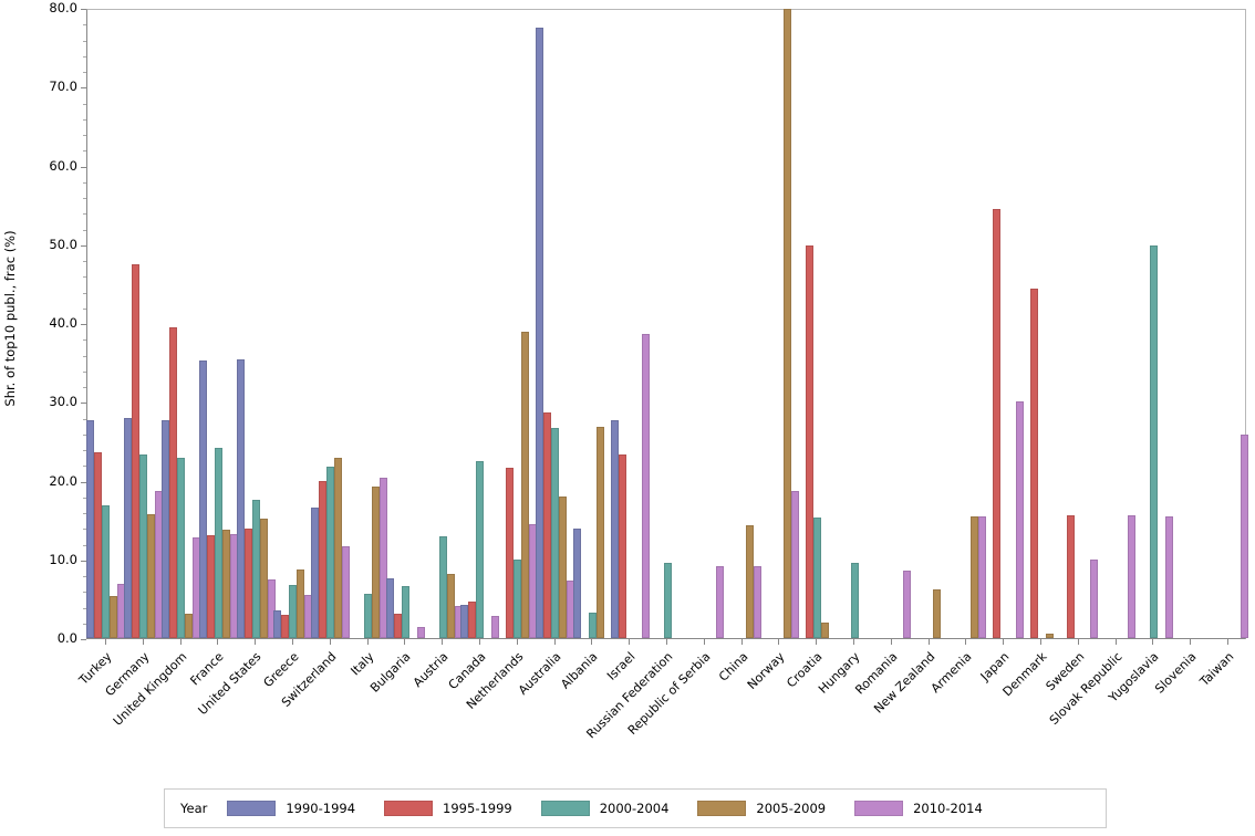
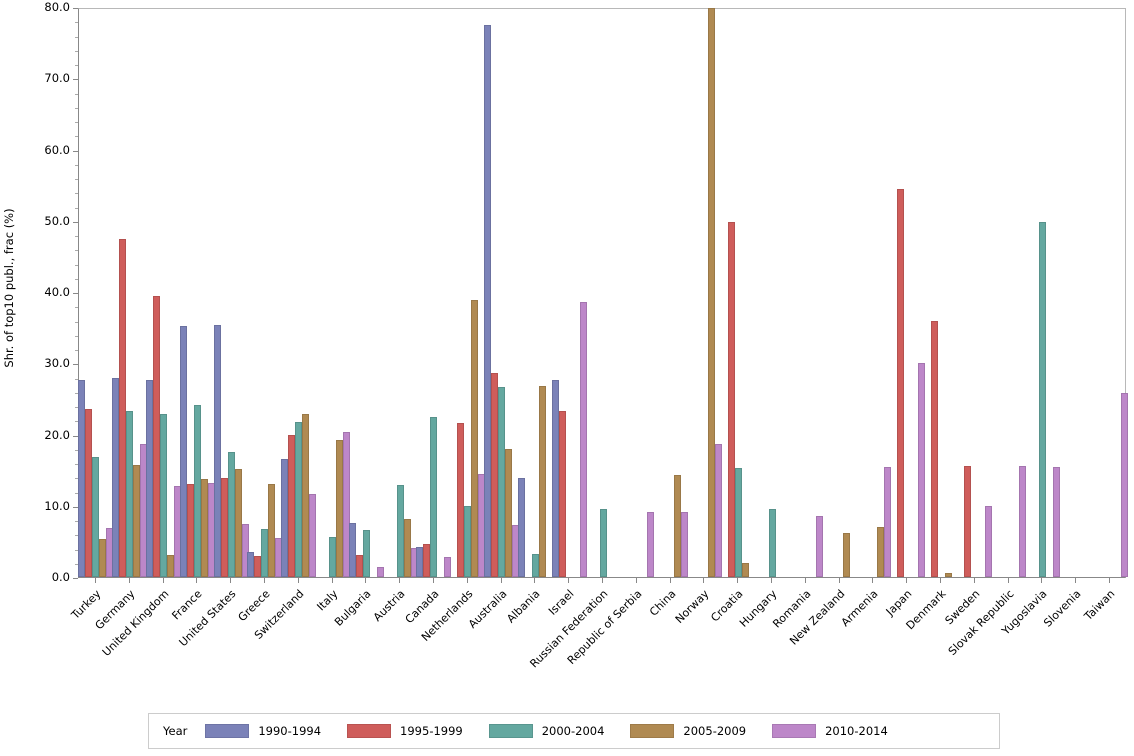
2005-2009/Greece: 9 -> 13
2005-2009/Armenia: 15 -> 7
1995-1999/Denmark: 44 -> 36
